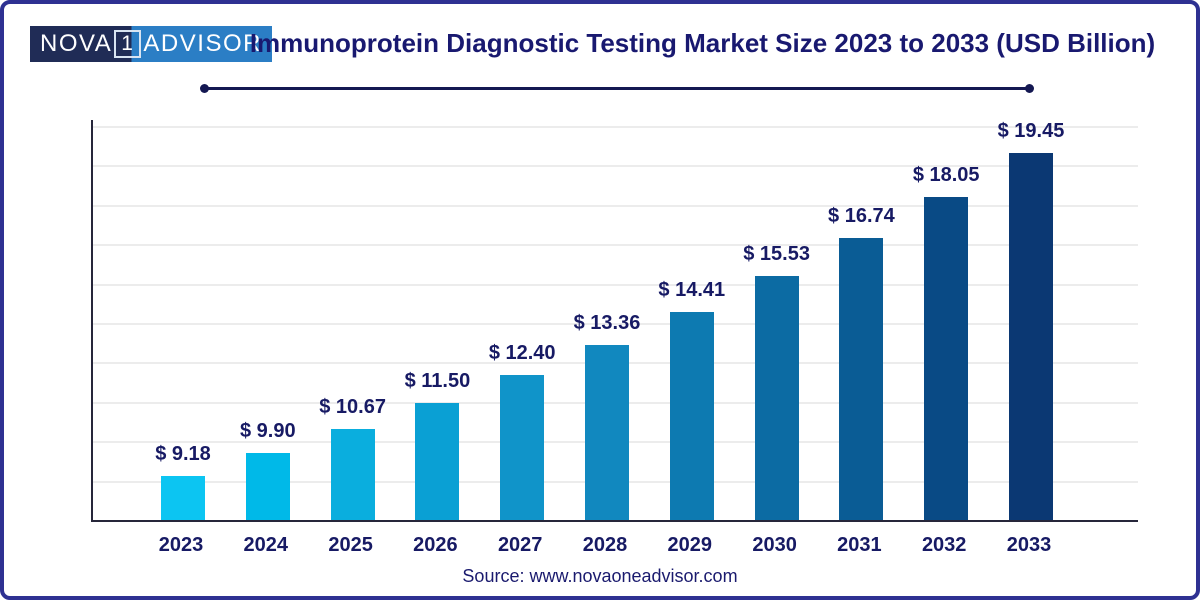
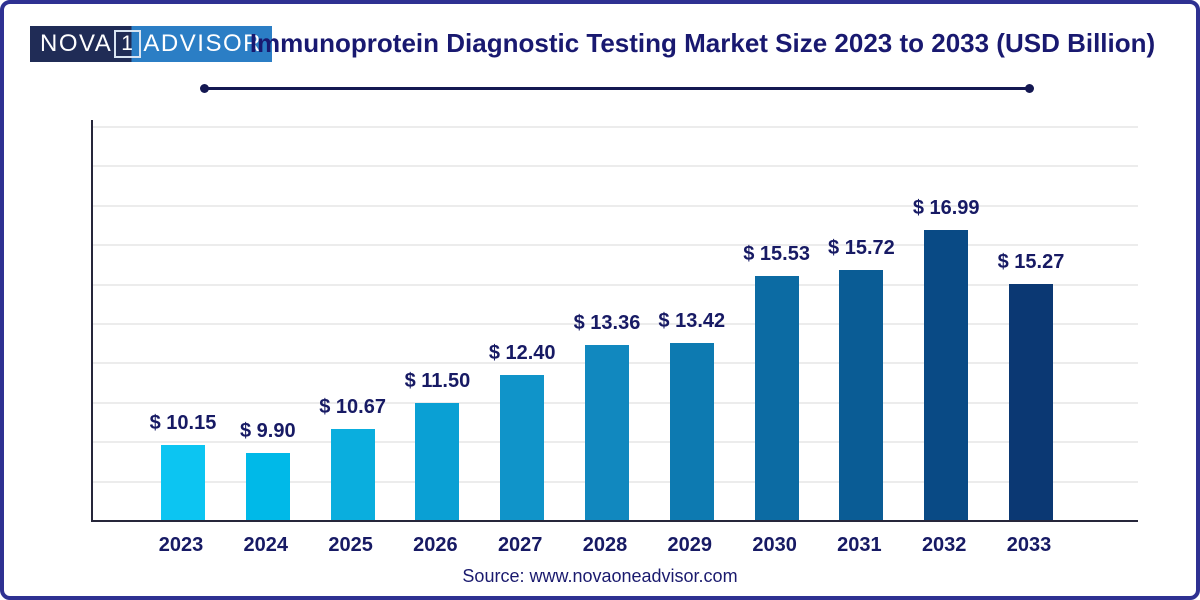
2023: 9.18 -> 10.15
2029: 14.41 -> 13.42
2031: 16.74 -> 15.72
2032: 18.05 -> 16.99
2033: 19.45 -> 15.27
